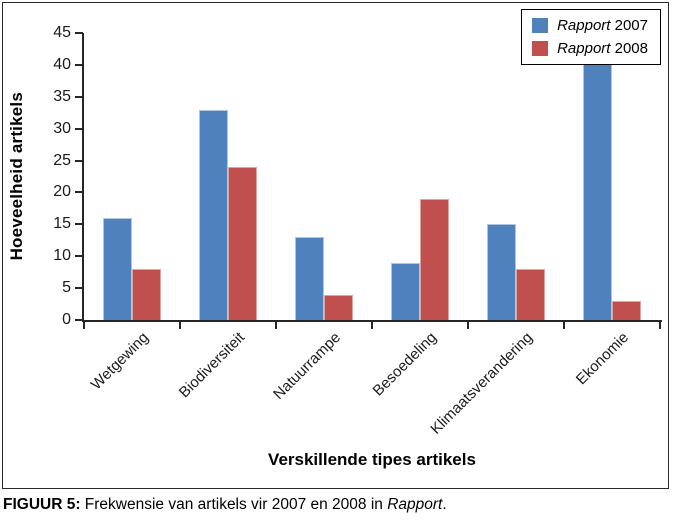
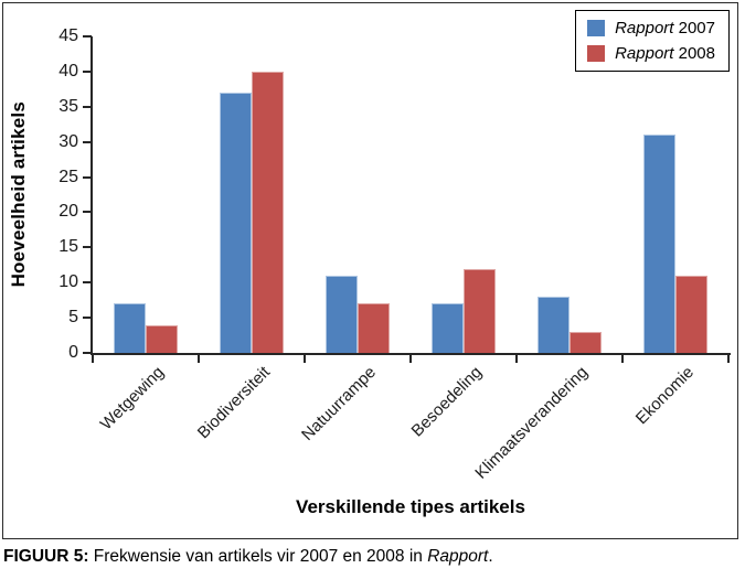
Rapport 2007/Wetgewing: 16 -> 7
Rapport 2008/Wetgewing: 8 -> 4
Rapport 2007/Biodiversiteit: 33 -> 37
Rapport 2008/Biodiversiteit: 24 -> 40
Rapport 2007/Natuurrampe: 13 -> 11
Rapport 2008/Natuurrampe: 4 -> 7
Rapport 2007/Besoedeling: 9 -> 7
Rapport 2008/Besoedeling: 19 -> 12
Rapport 2007/Klimaatsverandering: 15 -> 8
Rapport 2008/Klimaatsverandering: 8 -> 3
Rapport 2007/Ekonomie: 41 -> 31
Rapport 2008/Ekonomie: 3 -> 11
